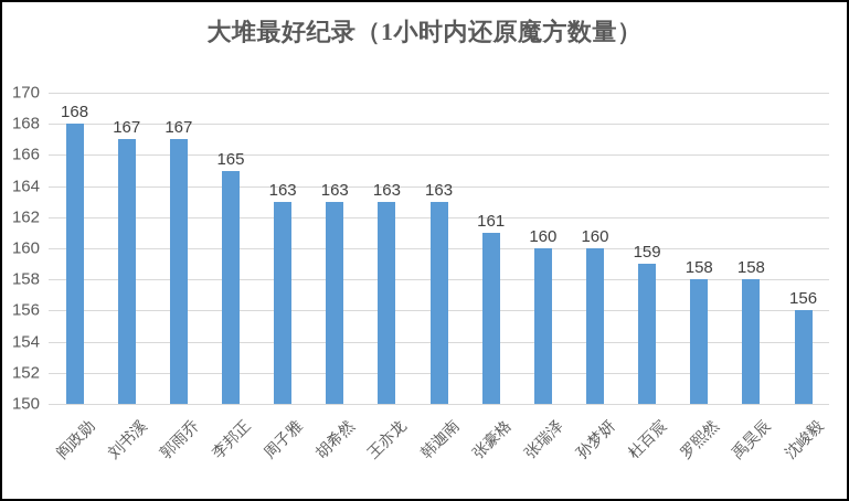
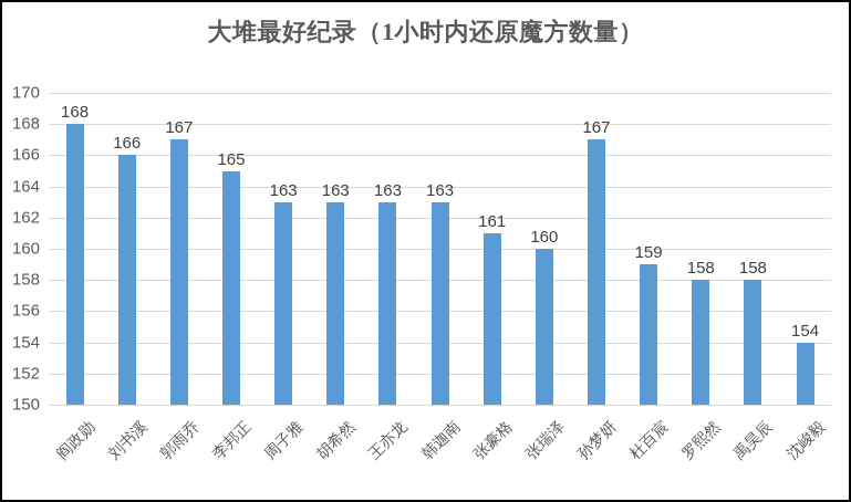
刘书溪: 167 -> 166
孙梦妍: 160 -> 167
沈峻毅: 156 -> 154
